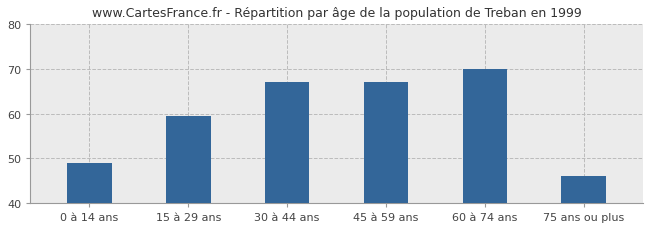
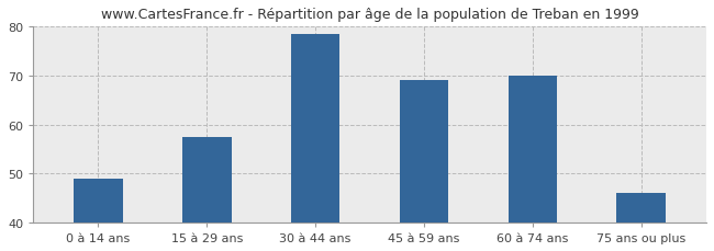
15 à 29 ans: 59.5 -> 57.5
30 à 44 ans: 67.0 -> 78.5
45 à 59 ans: 67.0 -> 69.0
